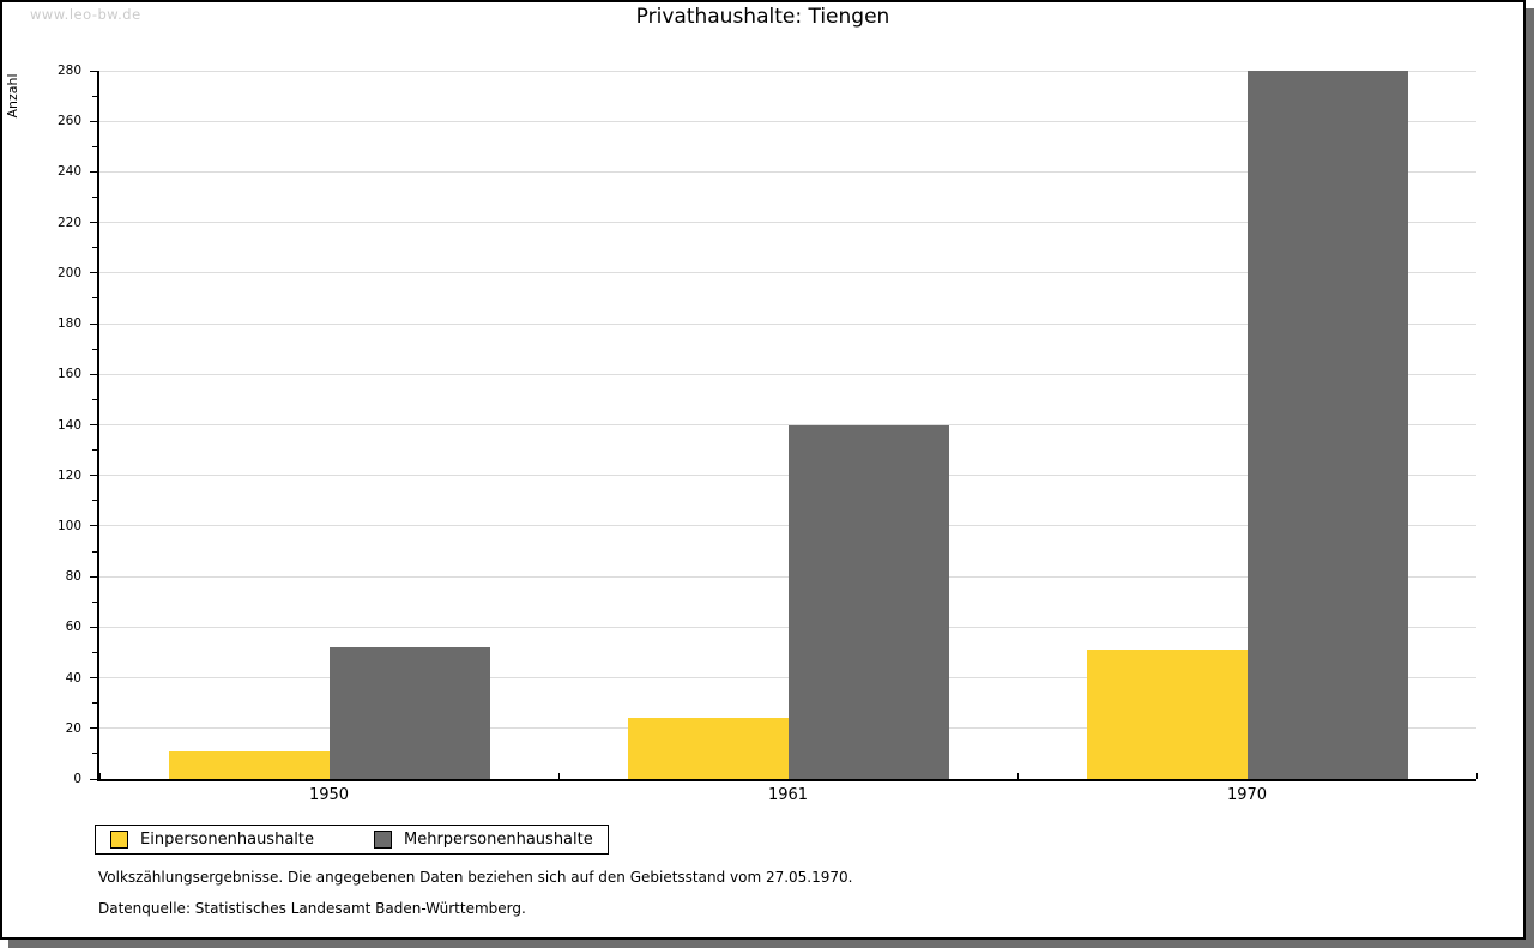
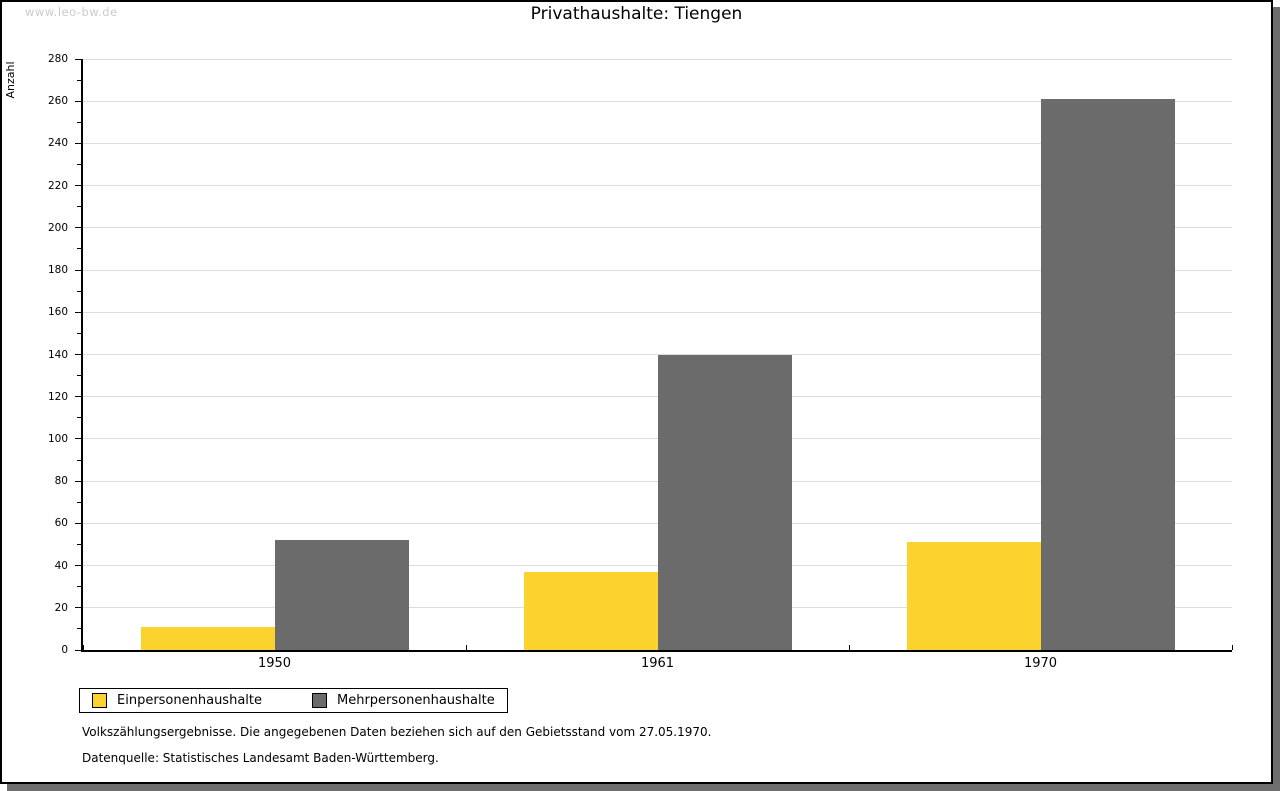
Einpersonenhaushalte/1961: 24 -> 37
Mehrpersonenhaushalte/1970: 280 -> 261
